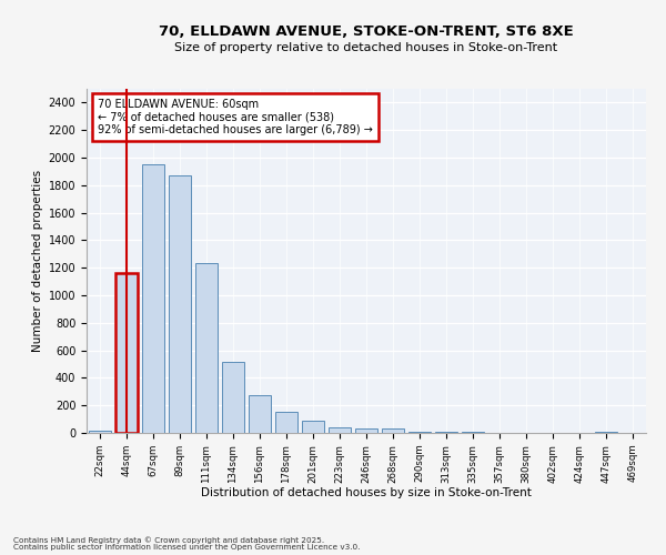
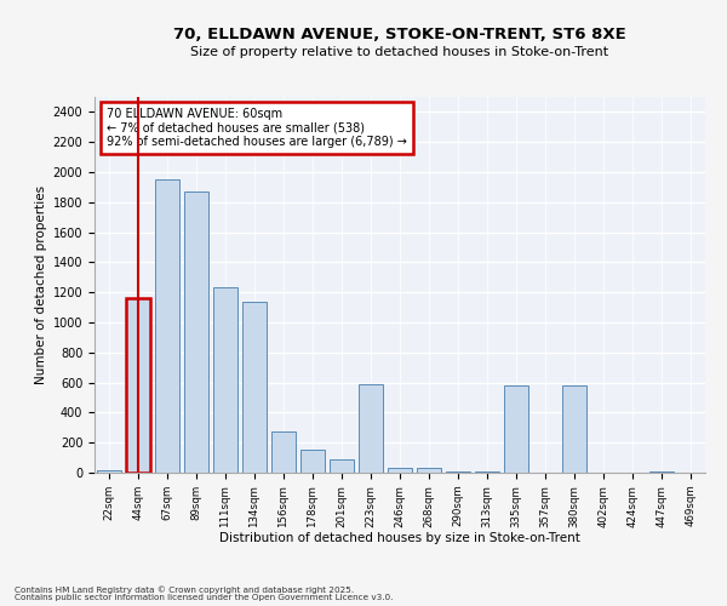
134sqm: 520 -> 1140
223sqm: 40 -> 590
335sqm: 0 -> 580
380sqm: 0 -> 580
